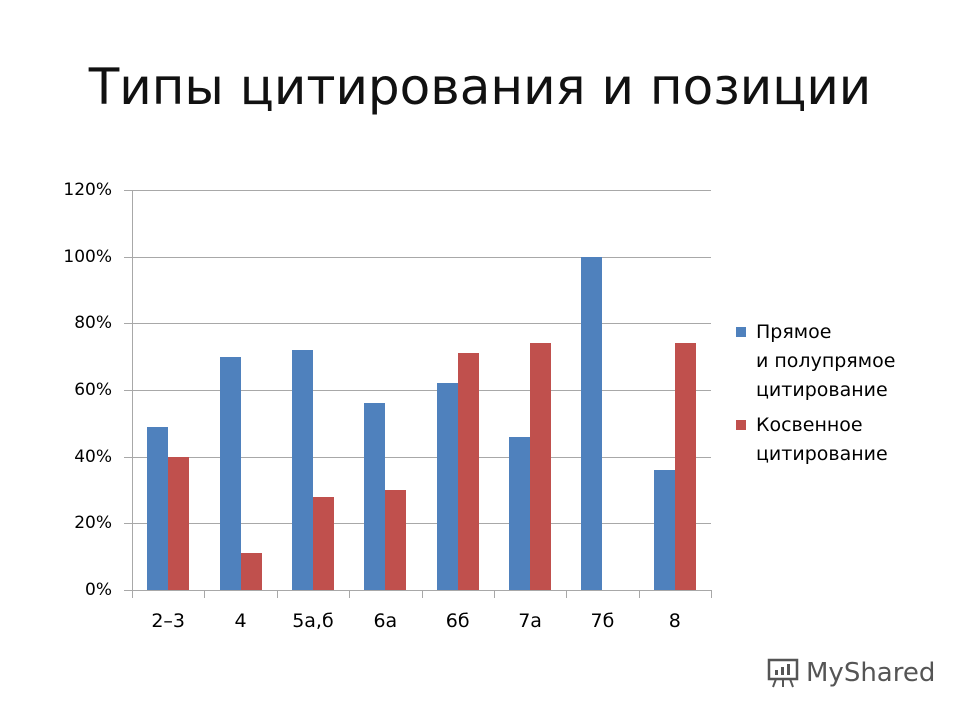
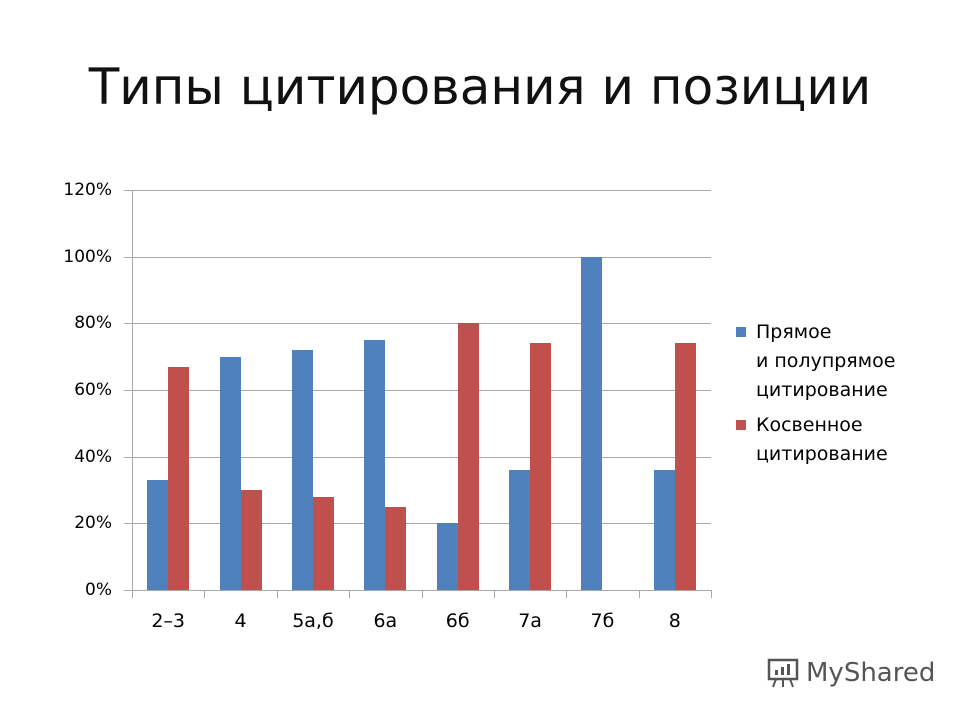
Прямое и полупрямое цитирование/2–3: 49% -> 33%
Косвенное цитирование/2–3: 40% -> 67%
Косвенное цитирование/4: 11% -> 30%
Прямое и полупрямое цитирование/6а: 56% -> 75%
Косвенное цитирование/6а: 30% -> 25%
Прямое и полупрямое цитирование/6б: 62% -> 20%
Косвенное цитирование/6б: 71% -> 80%
Прямое и полупрямое цитирование/7а: 46% -> 36%
